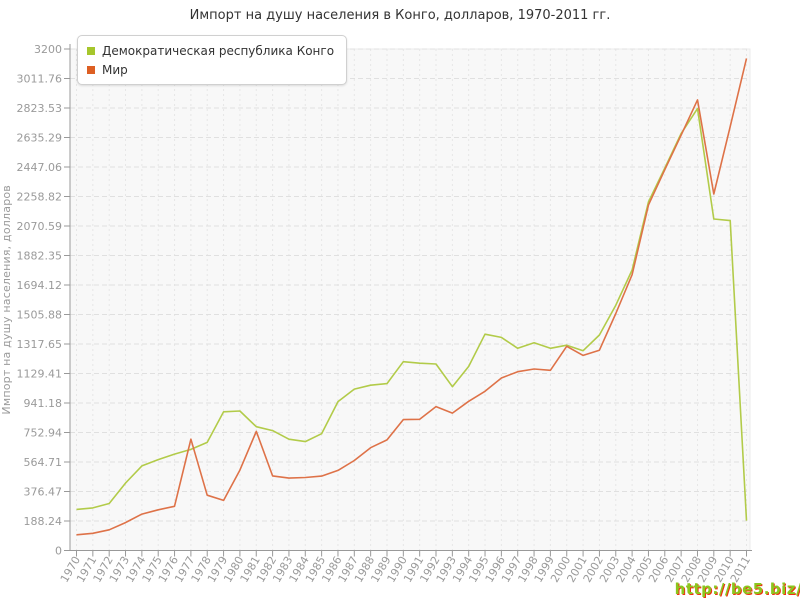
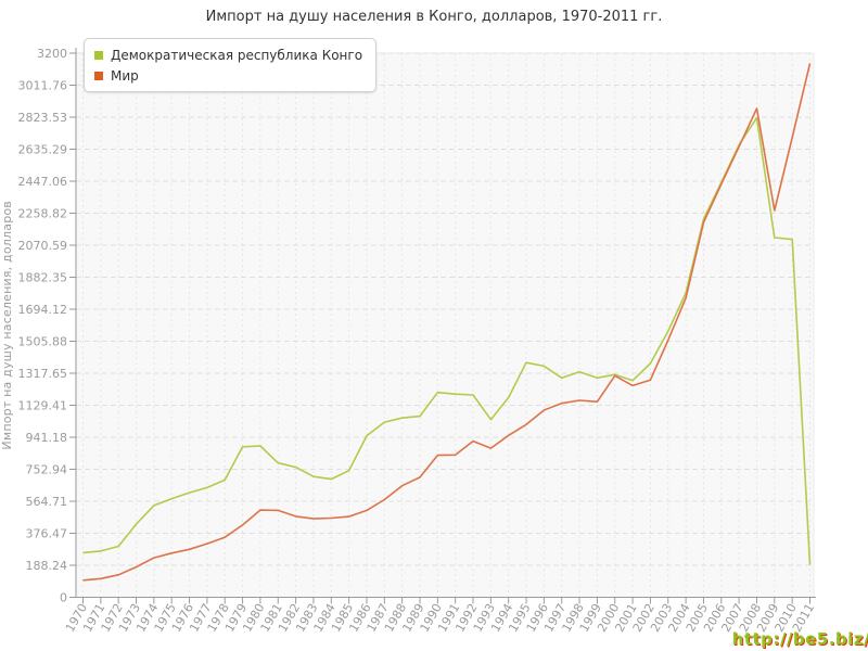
Мир/1977: 710 -> 320
Мир/1979: 320 -> 420
Мир/1981: 760 -> 510
